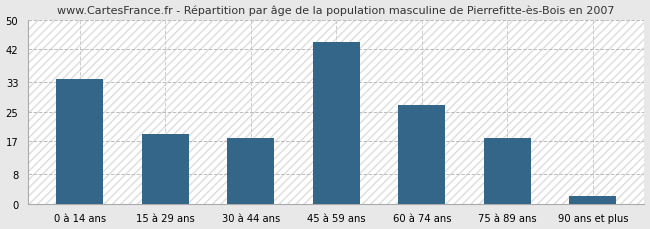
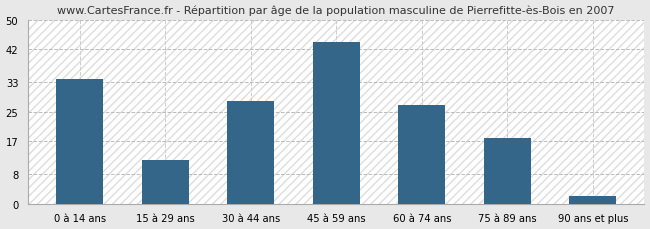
15 à 29 ans: 19 -> 12
30 à 44 ans: 18 -> 28
